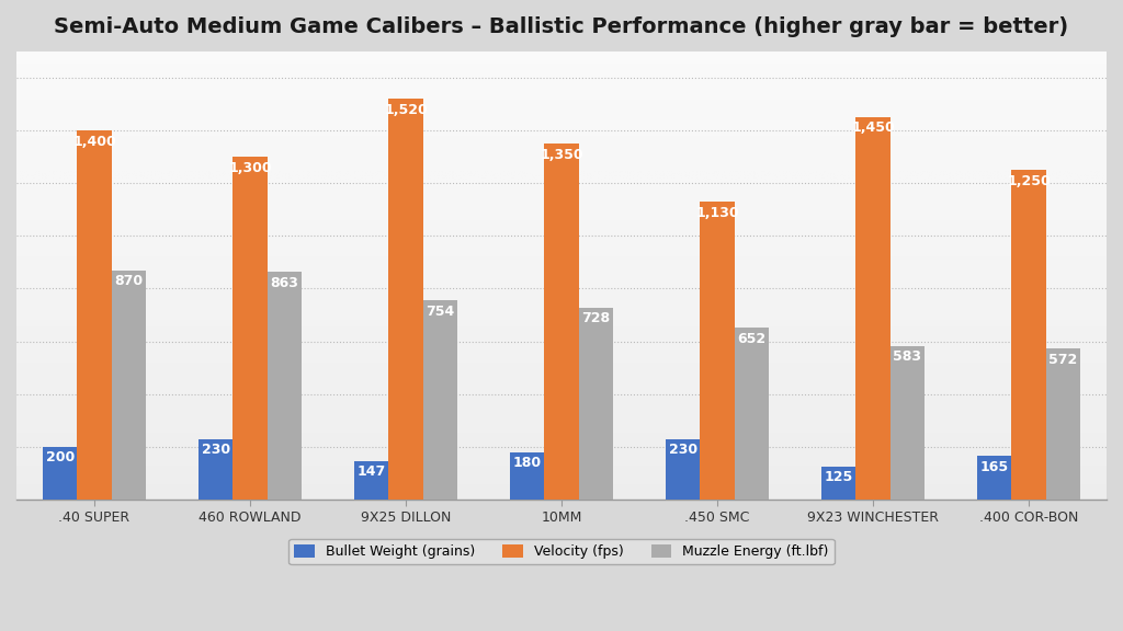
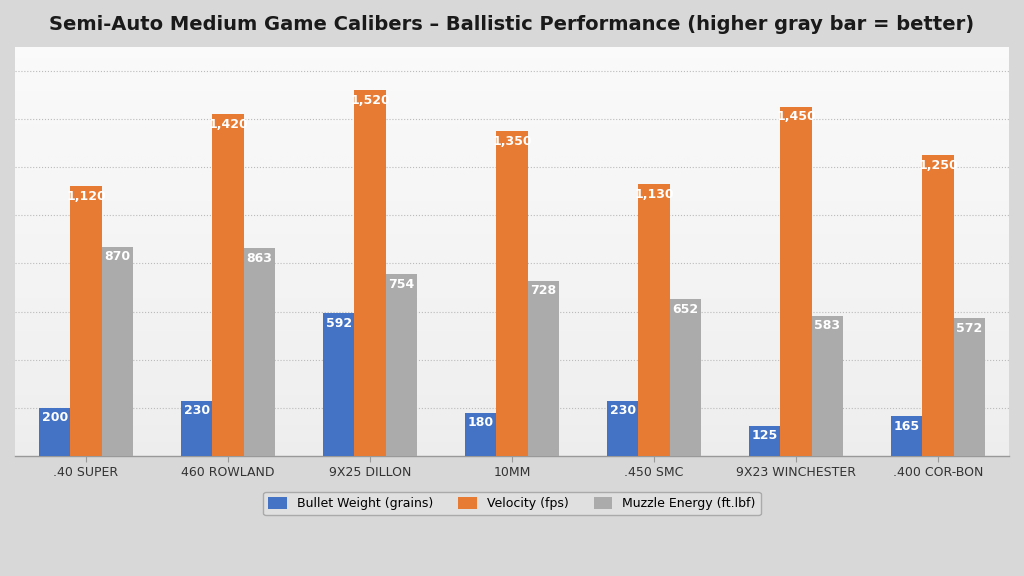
Velocity (fps)/.40 SUPER: 1,400 -> 1,120
Velocity (fps)/460 ROWLAND: 1,300 -> 1,420
Bullet Weight (grains)/9X25 DILLON: 147 -> 592
